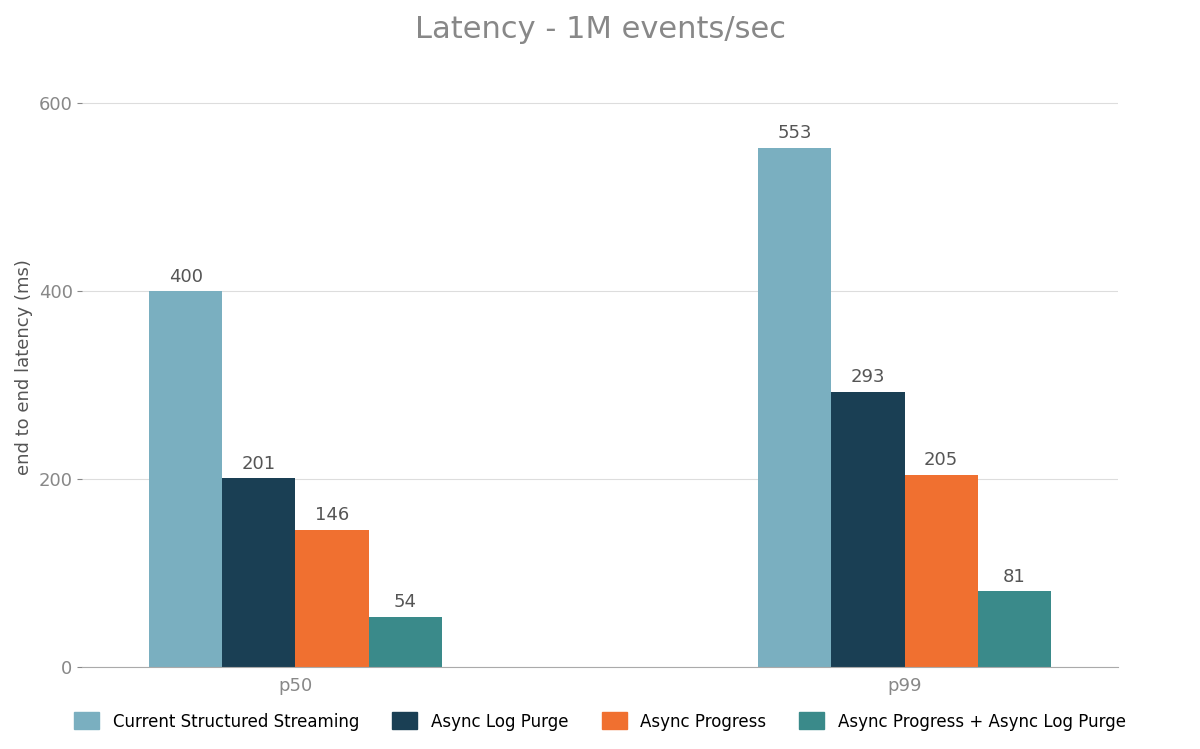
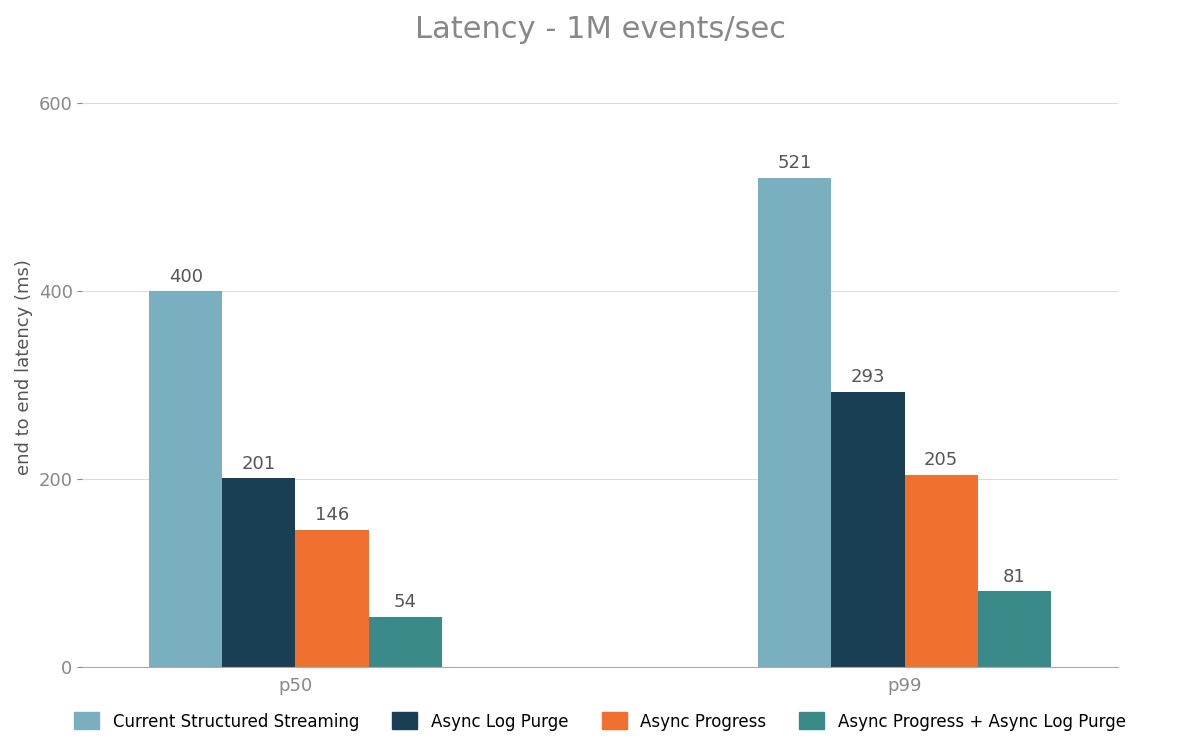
Current Structured Streaming/p99: 553 -> 521
